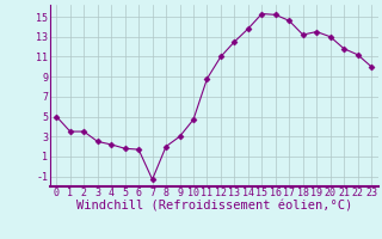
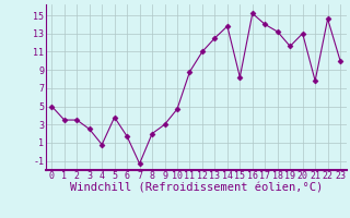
4: 2.2 -> 0.8
5: 1.8 -> 3.8
15: 15.3 -> 8.2
17: 14.6 -> 14.0
19: 13.5 -> 11.6
21: 11.8 -> 7.8
22: 11.2 -> 14.6
